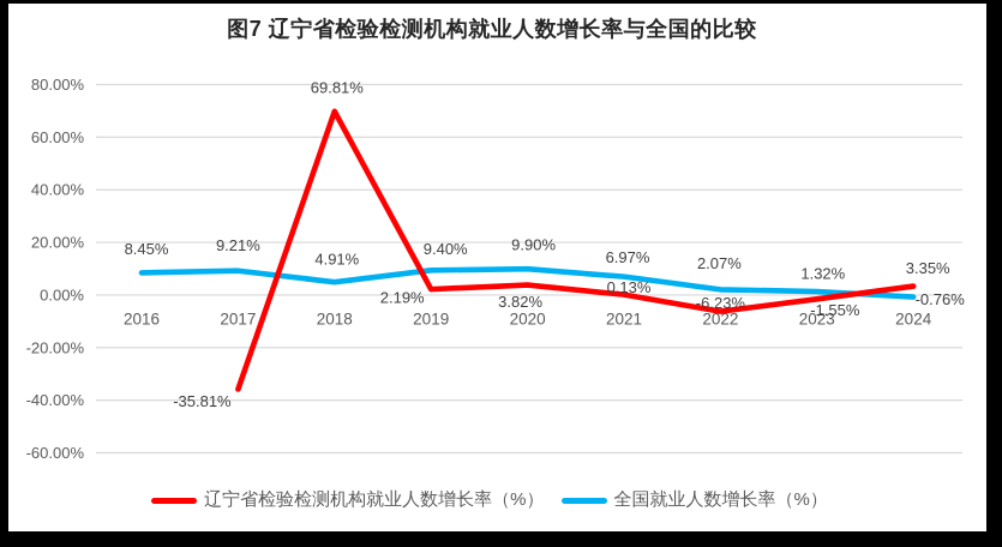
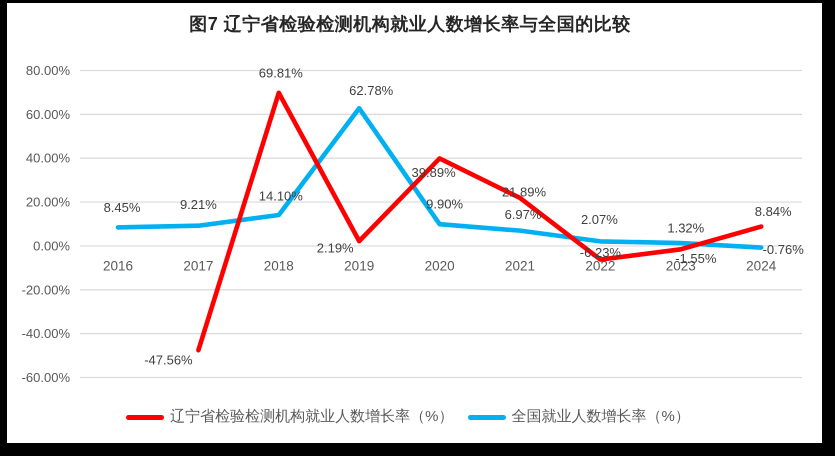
辽宁省检验检测机构就业人数增长率（%）/2017: -35.81% -> -47.56%
全国就业人数增长率（%）/2018: 4.91% -> 14.10%
全国就业人数增长率（%）/2019: 9.40% -> 62.78%
辽宁省检验检测机构就业人数增长率（%）/2020: 3.82% -> 39.89%
辽宁省检验检测机构就业人数增长率（%）/2021: 0.13% -> 21.89%
辽宁省检验检测机构就业人数增长率（%）/2024: 3.35% -> 8.84%
